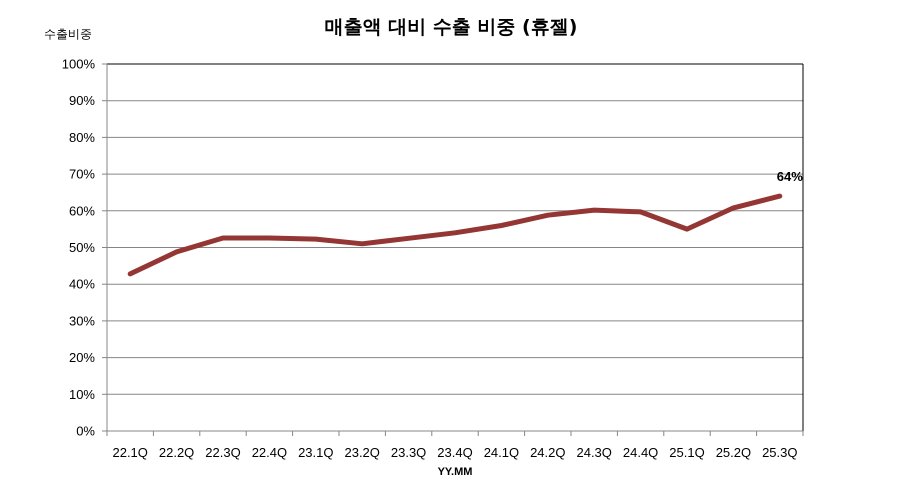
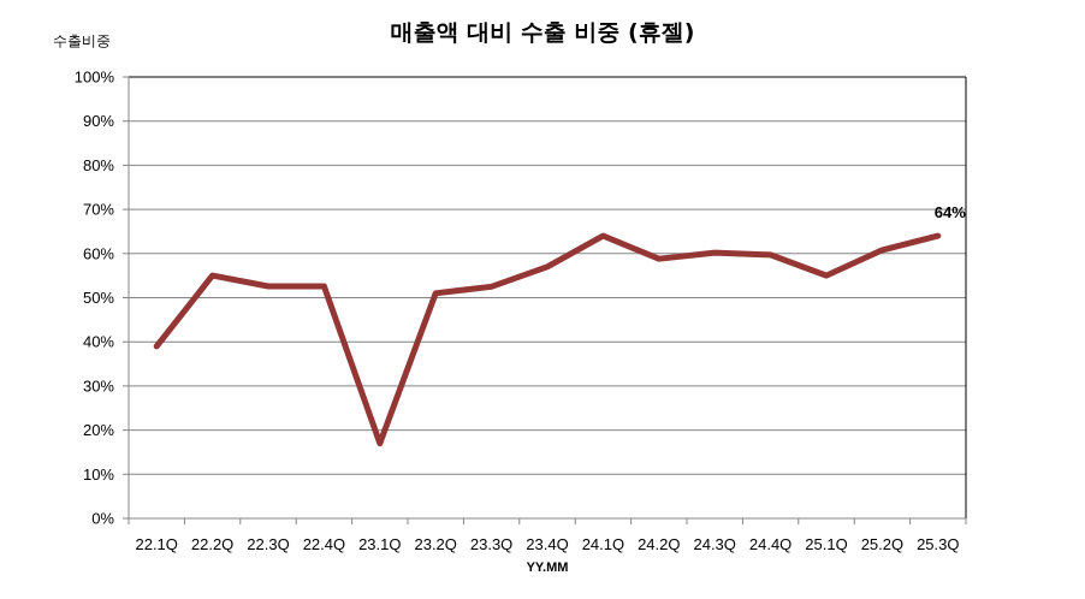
22.1Q: 43% -> 39%
22.2Q: 49% -> 55%
23.1Q: 52% -> 17%
23.4Q: 54% -> 57%
24.1Q: 56% -> 64%
